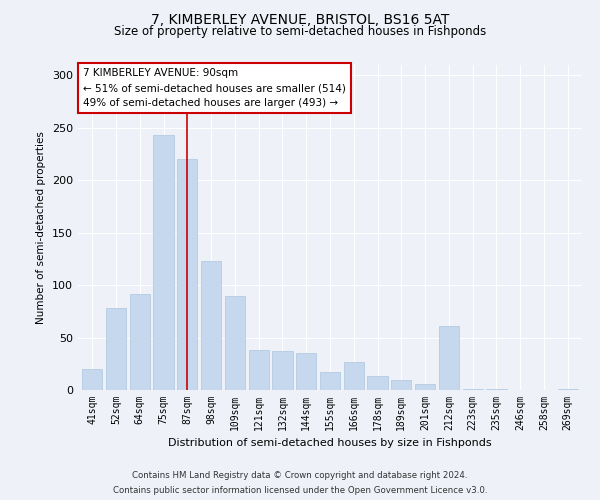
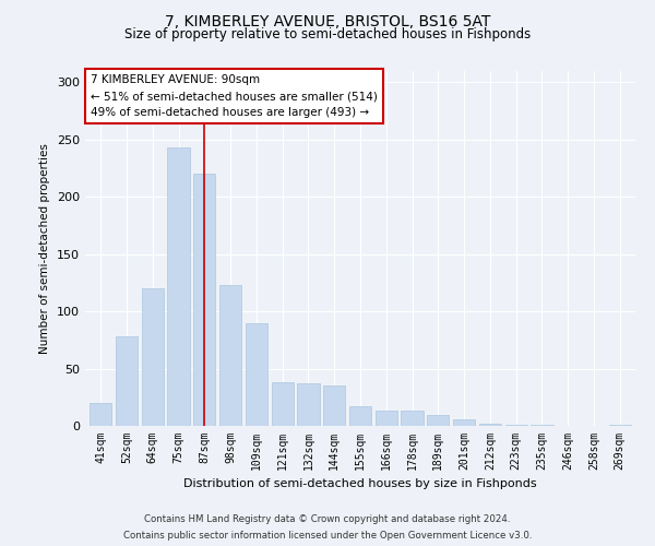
64sqm: 92 -> 120
166sqm: 27 -> 13
212sqm: 61 -> 2
